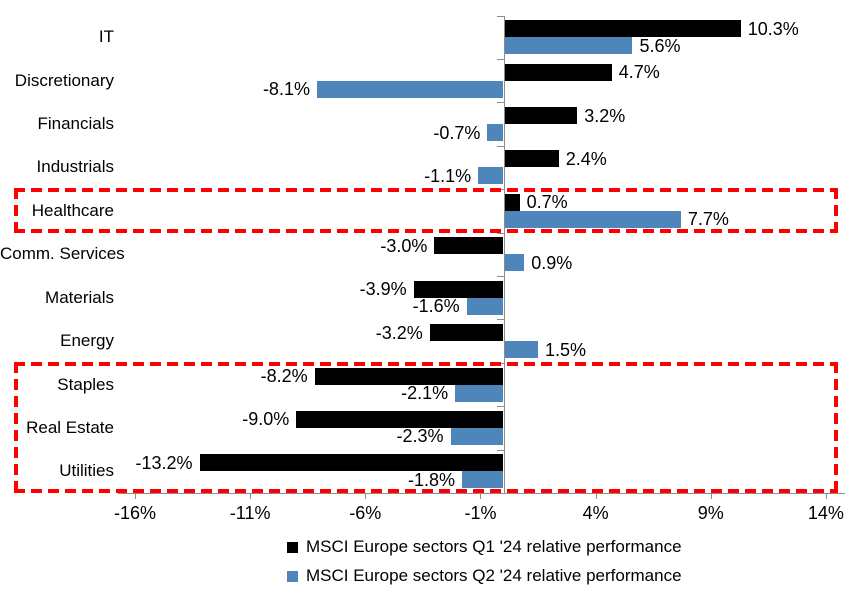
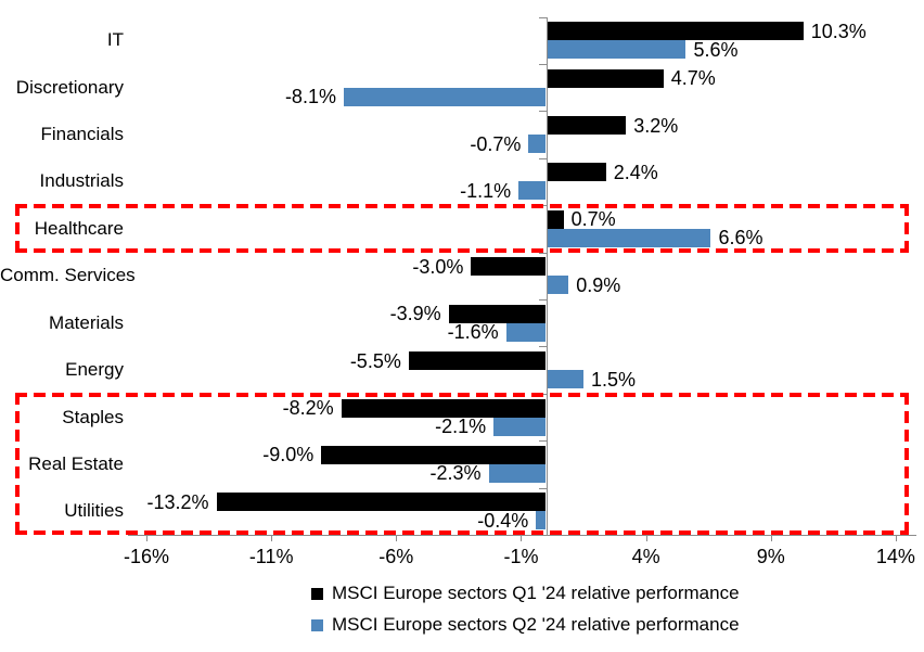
MSCI Europe sectors Q2 '24 relative performance/Healthcare: 7.7% -> 6.6%
MSCI Europe sectors Q1 '24 relative performance/Energy: -3.2% -> -5.5%
MSCI Europe sectors Q2 '24 relative performance/Utilities: -1.8% -> -0.4%
